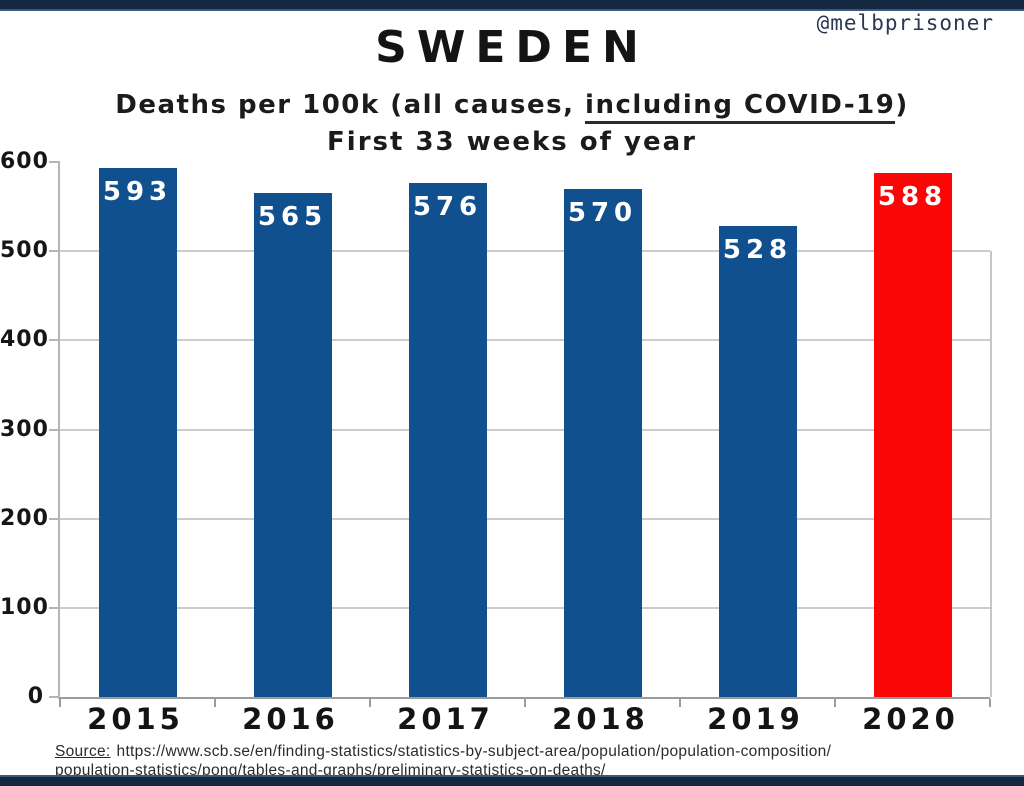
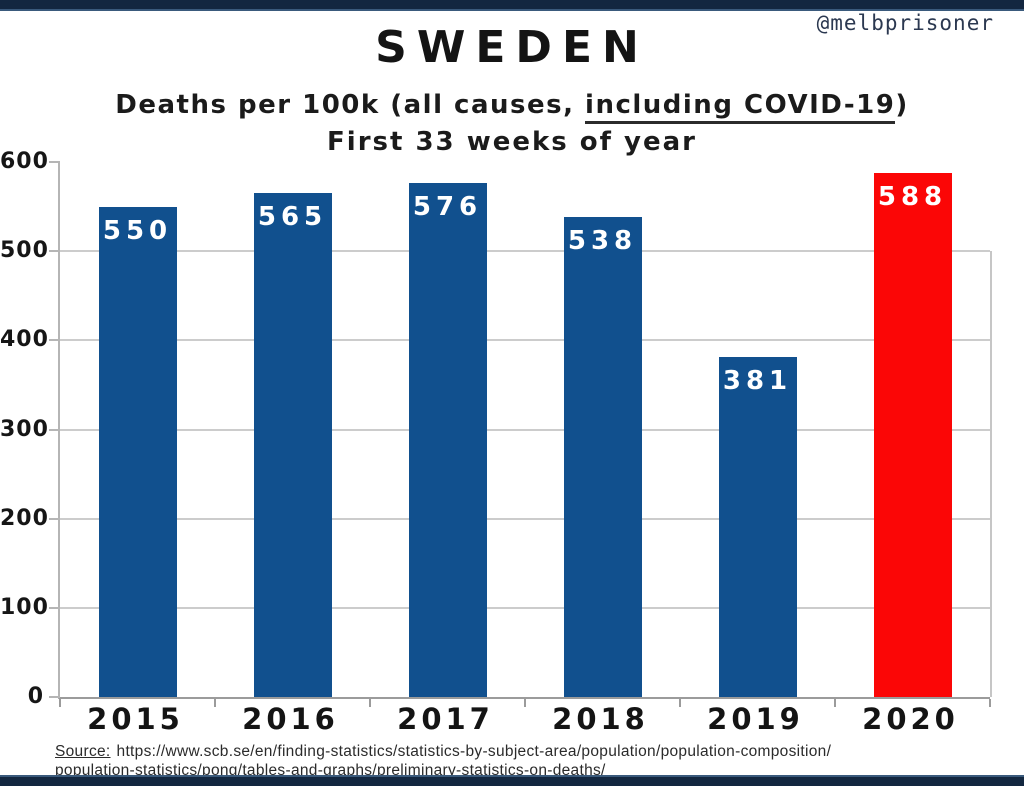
2015: 593 -> 550
2018: 570 -> 538
2019: 528 -> 381
